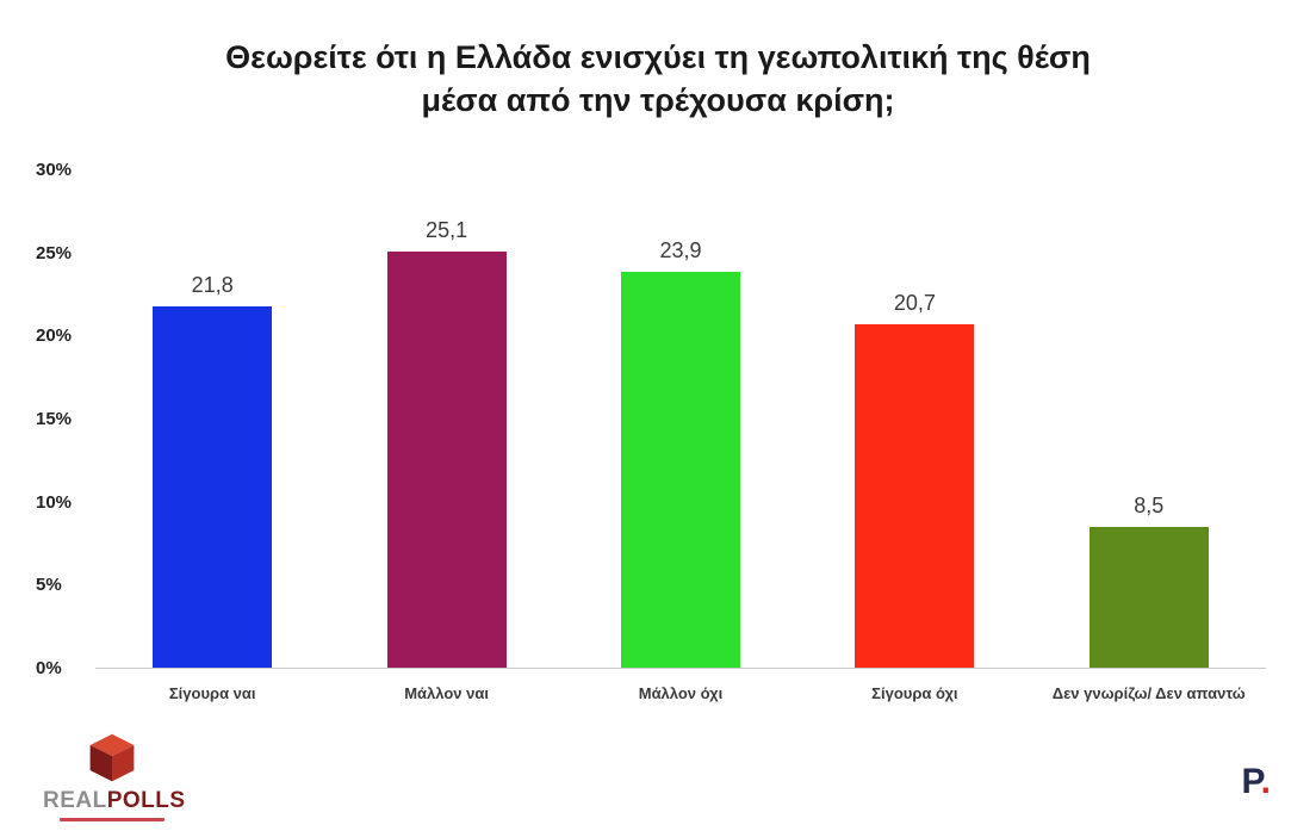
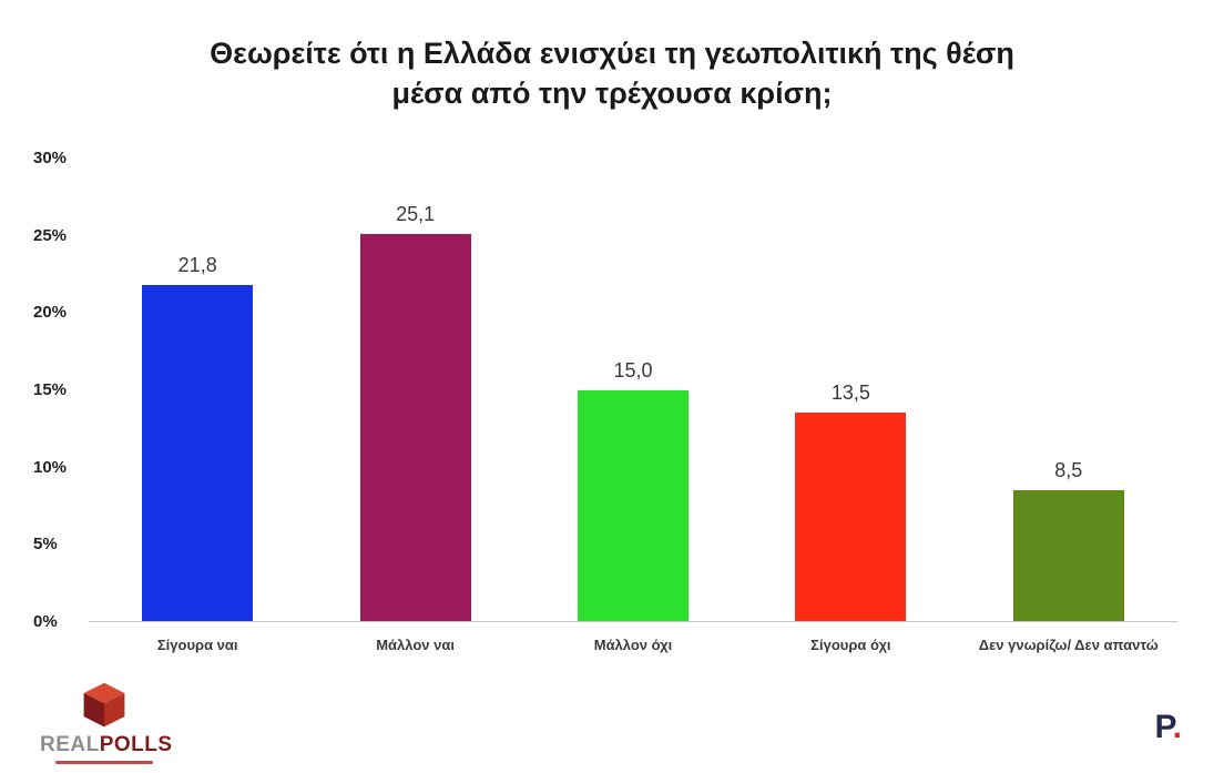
Μάλλον όχι: 23,9 -> 15,0
Σίγουρα όχι: 20,7 -> 13,5
